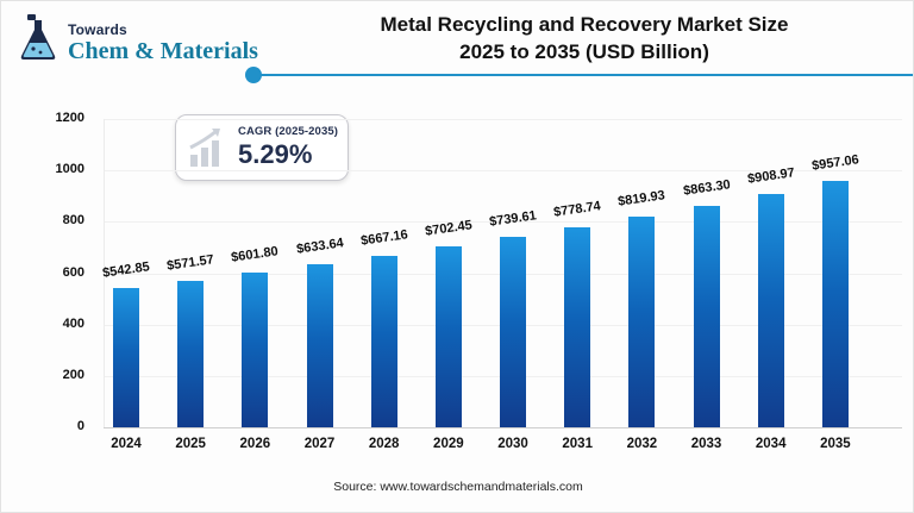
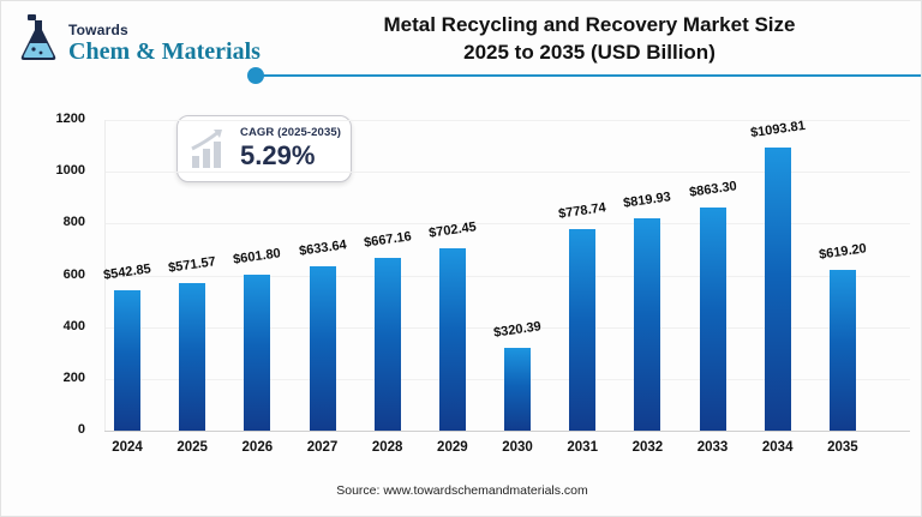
2030: $739.61 -> $320.39
2034: $908.97 -> $1093.81
2035: $957.06 -> $619.20
